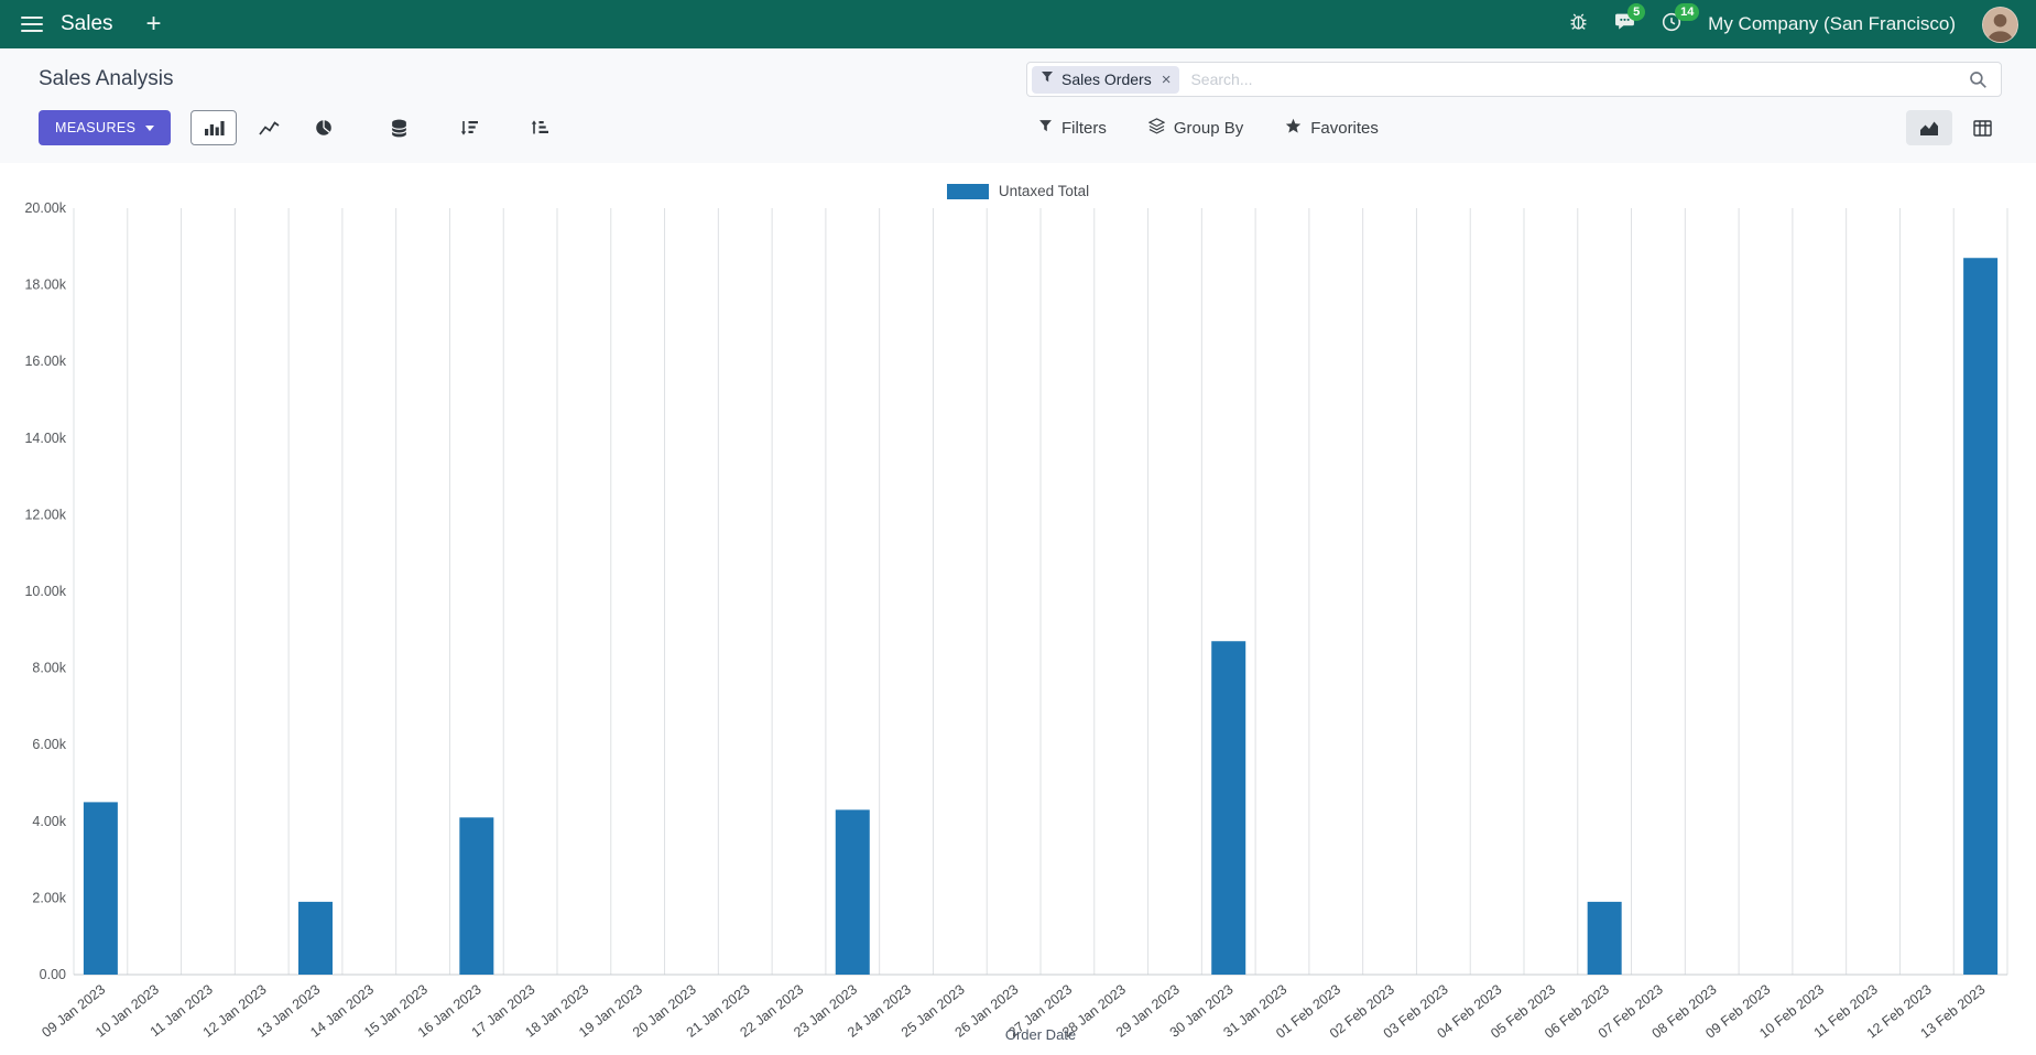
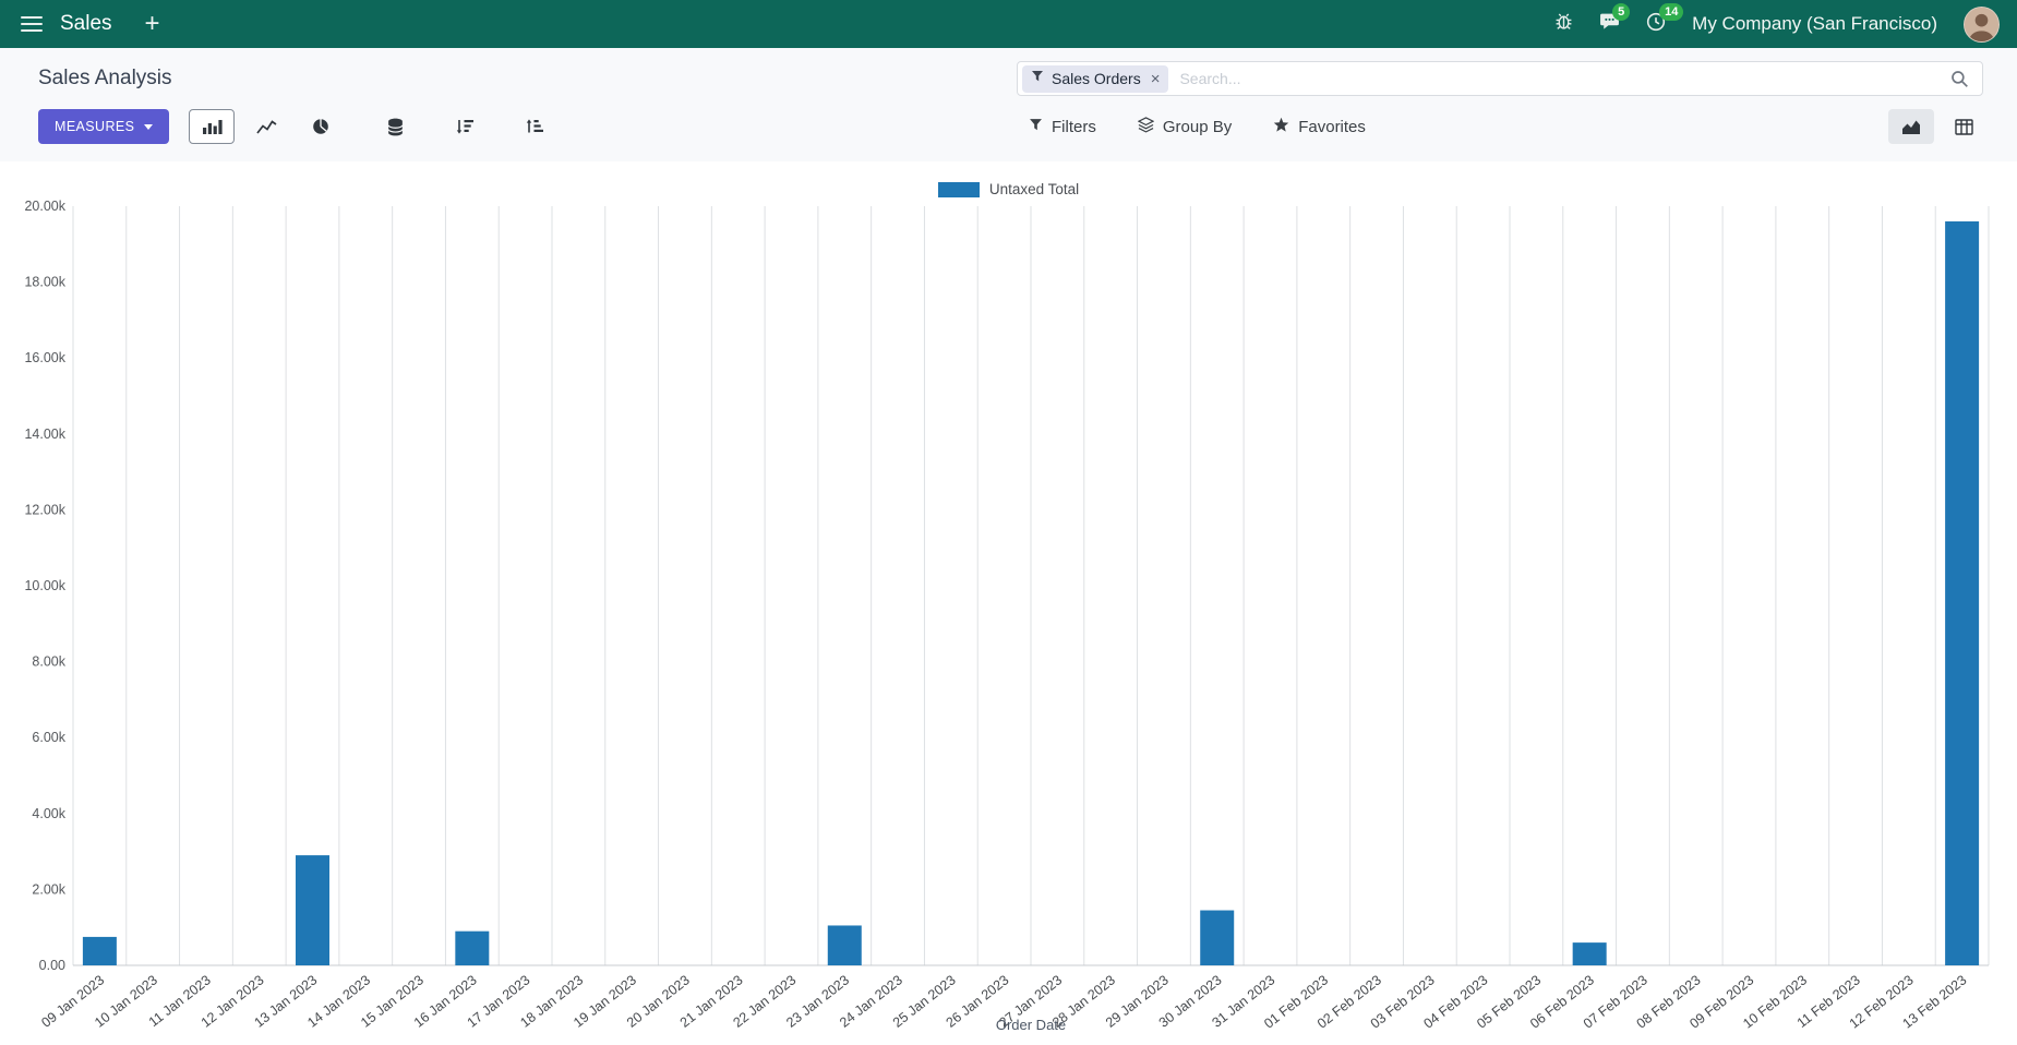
09 Jan 2023: 4.5k -> 0.8k
13 Jan 2023: 1.9k -> 2.9k
16 Jan 2023: 4.1k -> 0.9k
23 Jan 2023: 4.3k -> 1.0k
30 Jan 2023: 8.7k -> 1.4k
06 Feb 2023: 1.9k -> 0.6k
13 Feb 2023: 18.7k -> 19.6k
